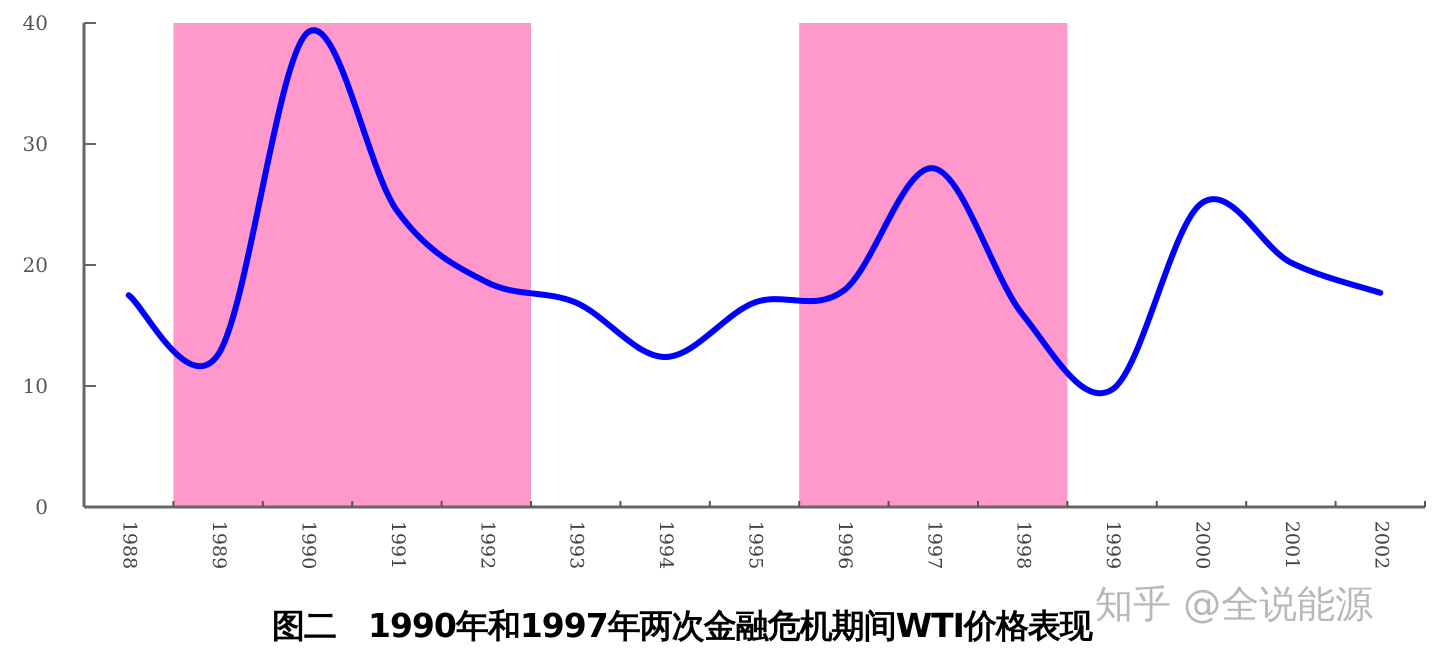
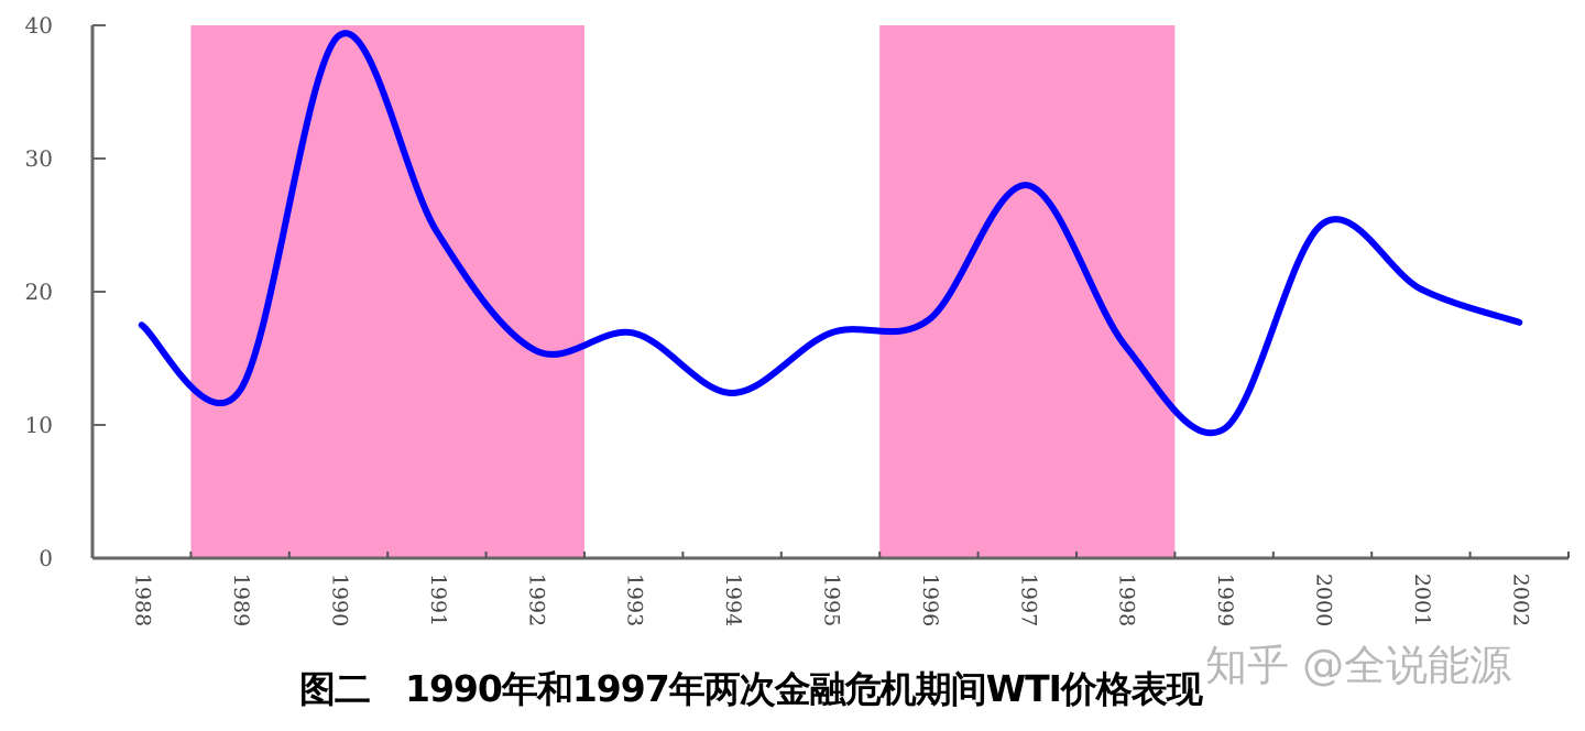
1992: 18.6 -> 15.6
